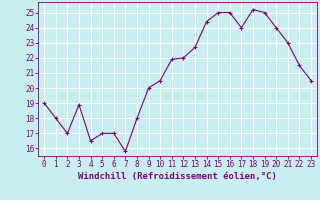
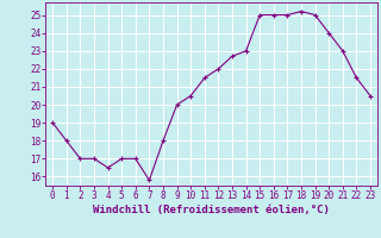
3: 18.9 -> 17.0
11: 21.9 -> 21.5
14: 24.4 -> 23.0
17: 24.0 -> 25.0
